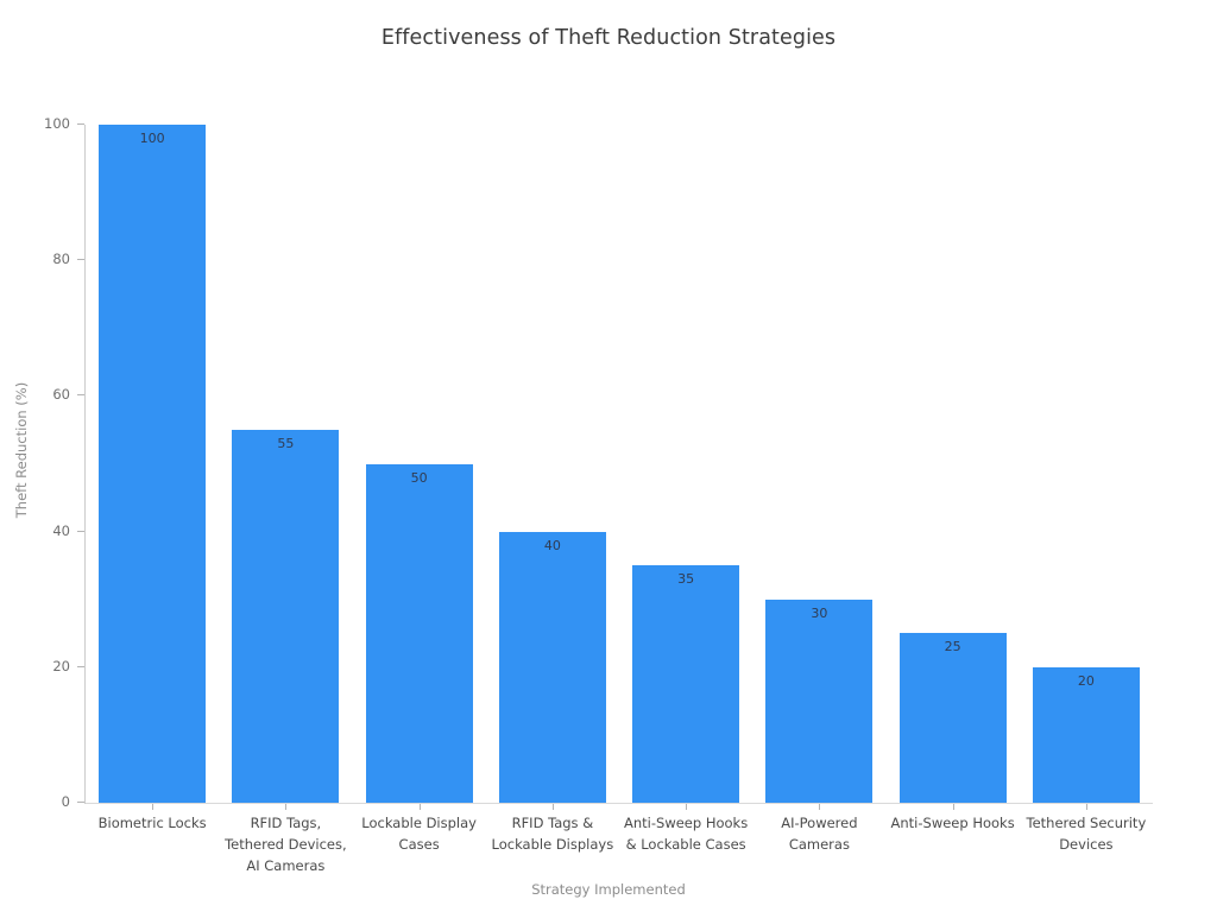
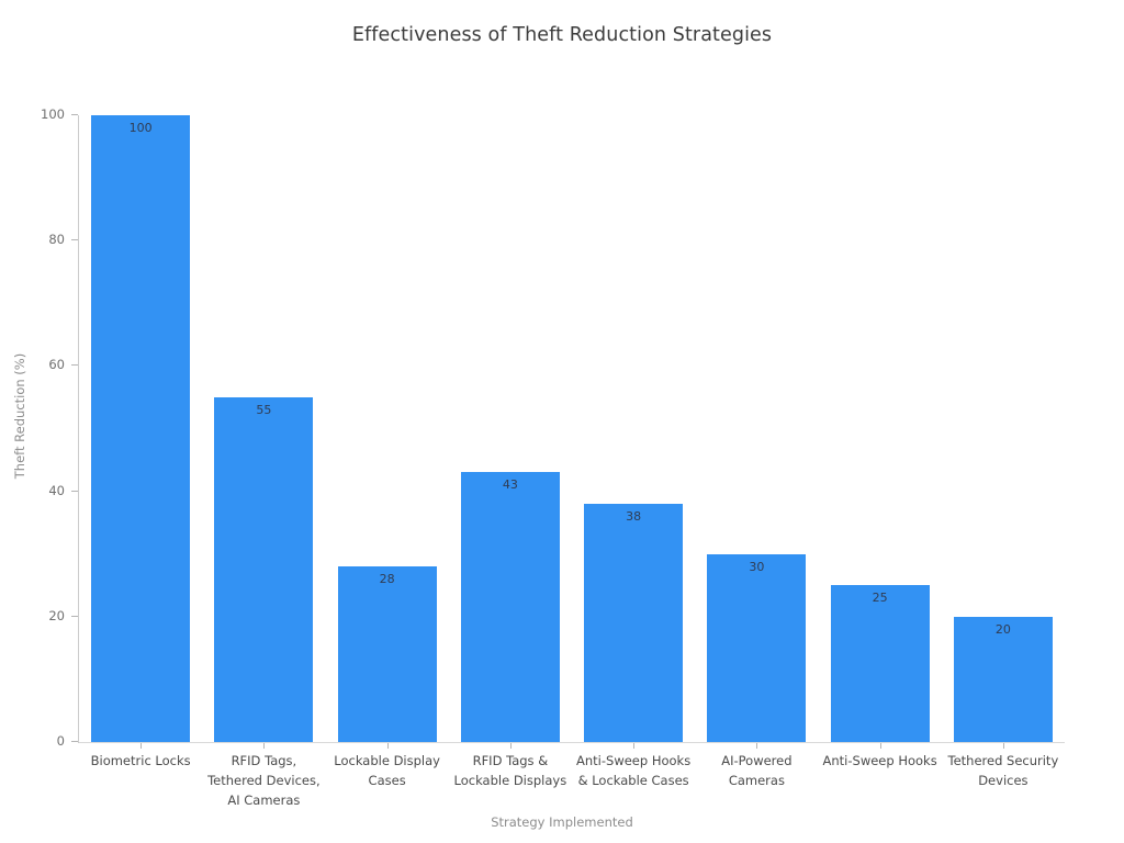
Lockable Display Cases: 50 -> 28
RFID Tags & Lockable Displays: 40 -> 43
Anti-Sweep Hooks & Lockable Cases: 35 -> 38
